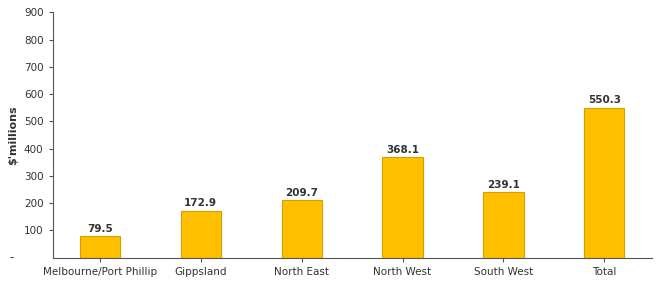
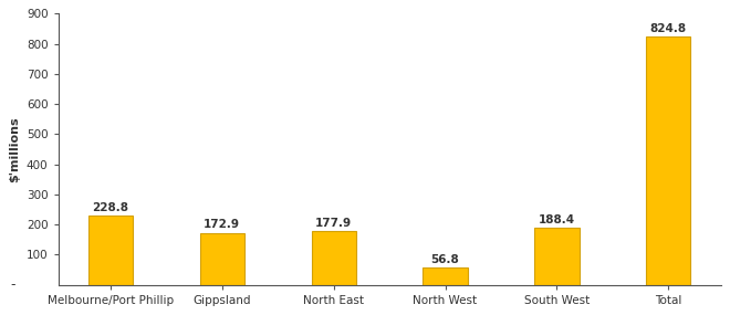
Melbourne/Port Phillip: 79.5 -> 228.8
North East: 209.7 -> 177.9
North West: 368.1 -> 56.8
South West: 239.1 -> 188.4
Total: 550.3 -> 824.8
